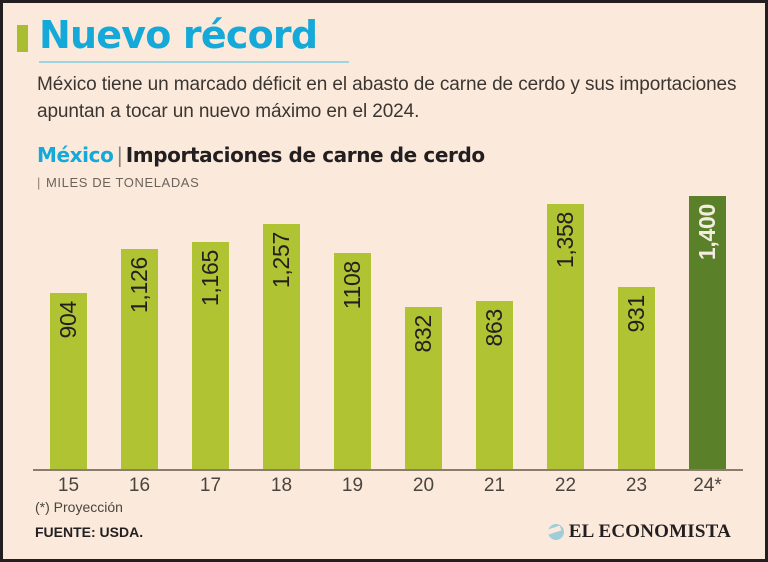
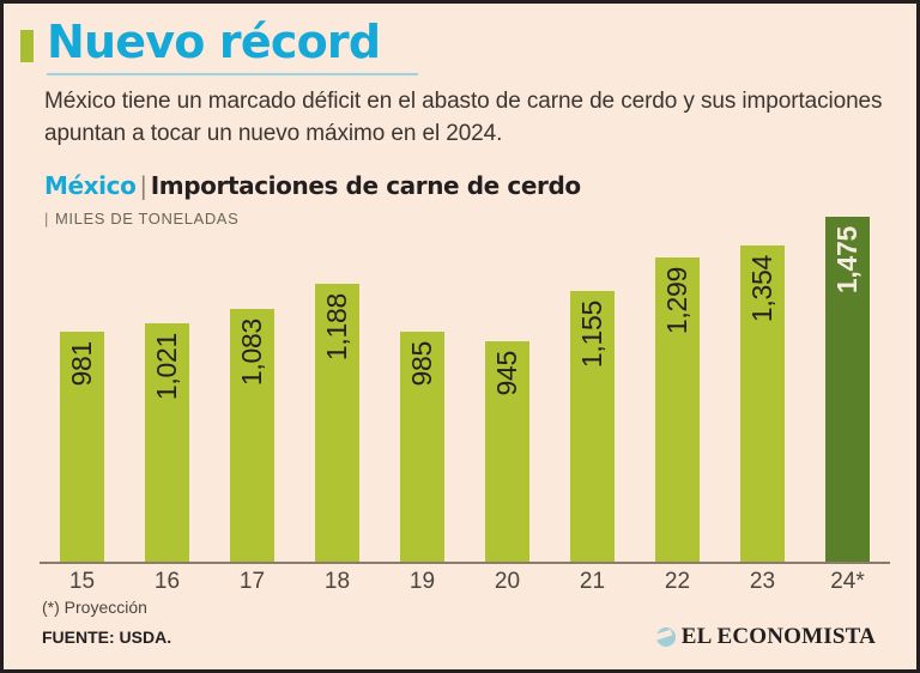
15: 904 -> 981
16: 1,126 -> 1,021
17: 1,165 -> 1,083
18: 1,257 -> 1,188
19: 1108 -> 985
20: 832 -> 945
21: 863 -> 1,155
22: 1,358 -> 1,299
23: 931 -> 1,354
24*: 1,400 -> 1,475
